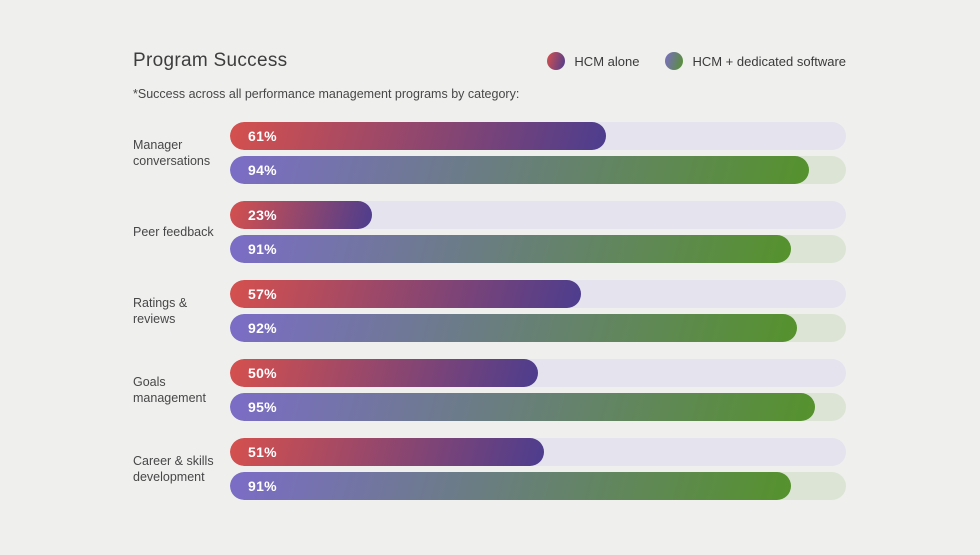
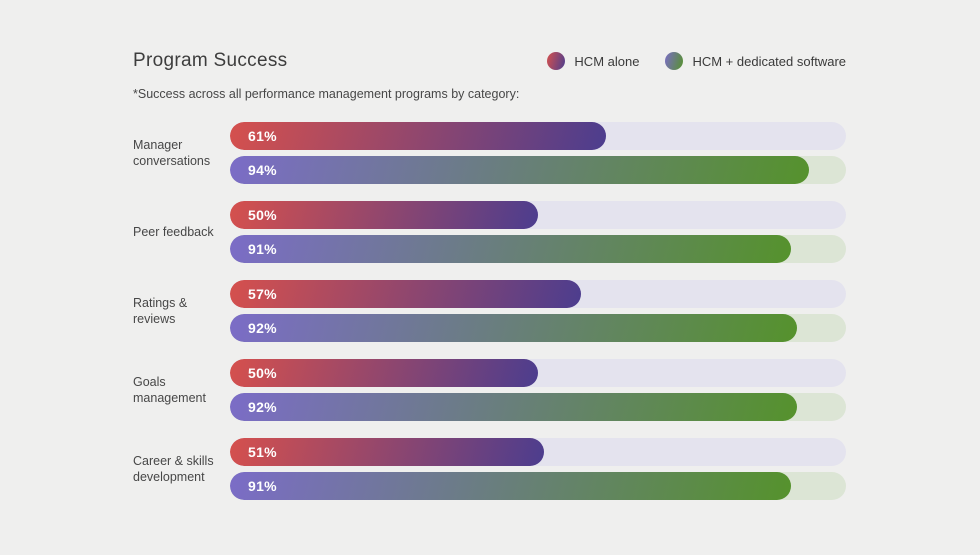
HCM alone/Peer feedback: 23% -> 50%
HCM + dedicated software/Goals management: 95% -> 92%
